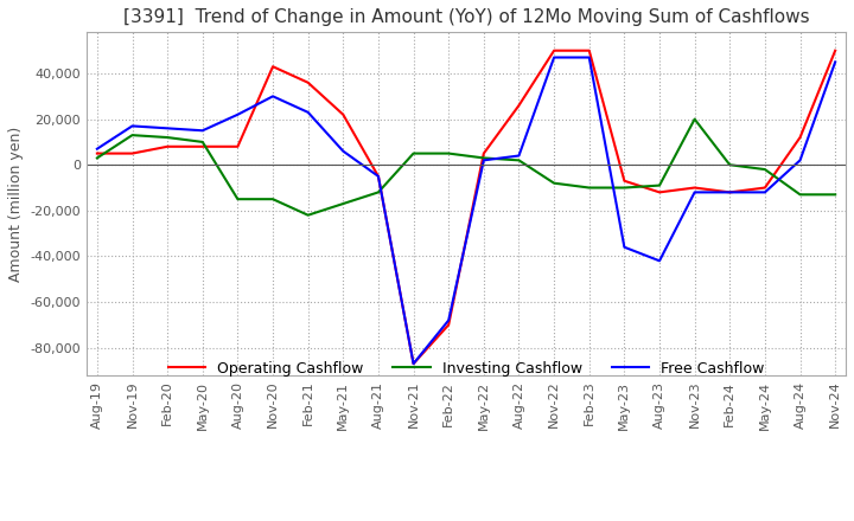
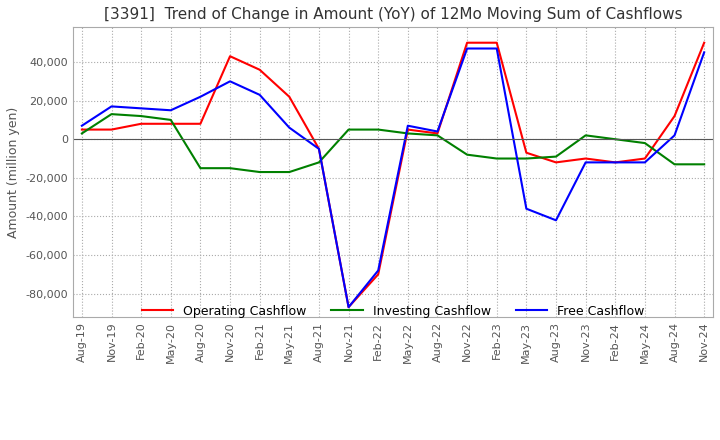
Investing Cashflow/Feb-21: -22,000 -> -17,000
Free Cashflow/May-22: 2,000 -> 7,000
Operating Cashflow/Aug-22: 26,000 -> 3,000
Investing Cashflow/Nov-23: 20,000 -> 2,000
